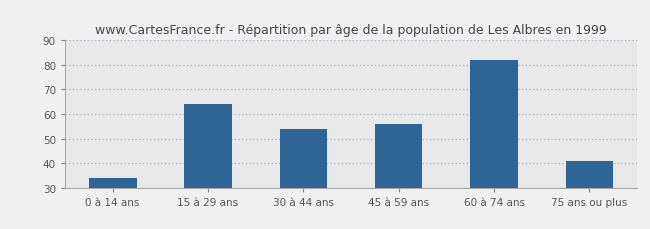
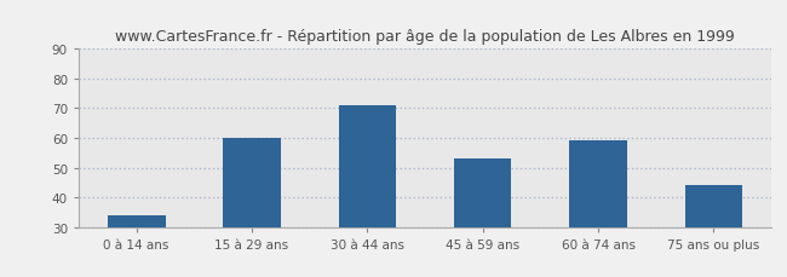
15 à 29 ans: 64 -> 60
30 à 44 ans: 54 -> 71
45 à 59 ans: 56 -> 53
60 à 74 ans: 82 -> 59
75 ans ou plus: 41 -> 44
